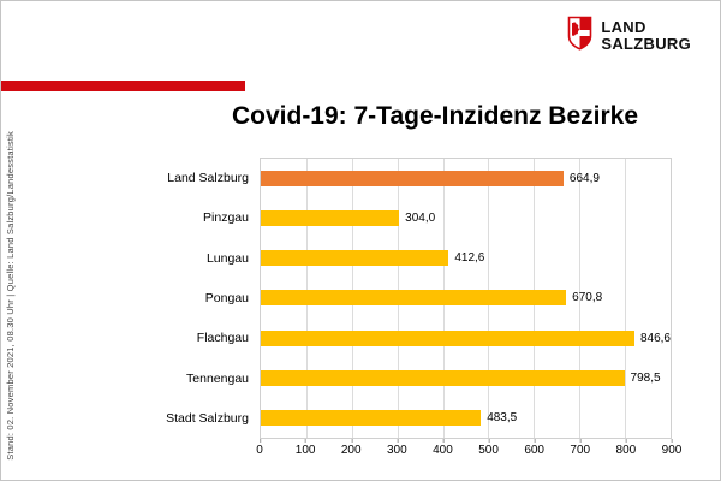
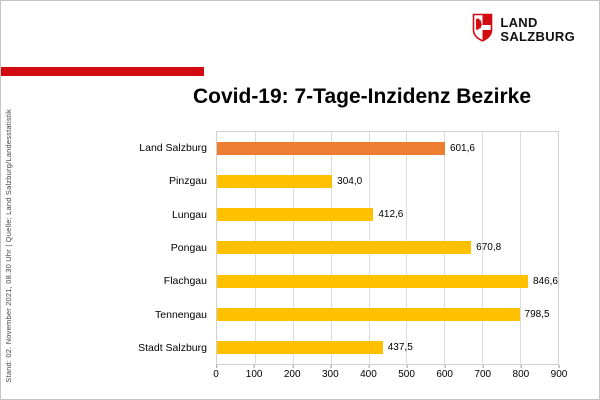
Land Salzburg: 664,9 -> 601,6
Stadt Salzburg: 483,5 -> 437,5
